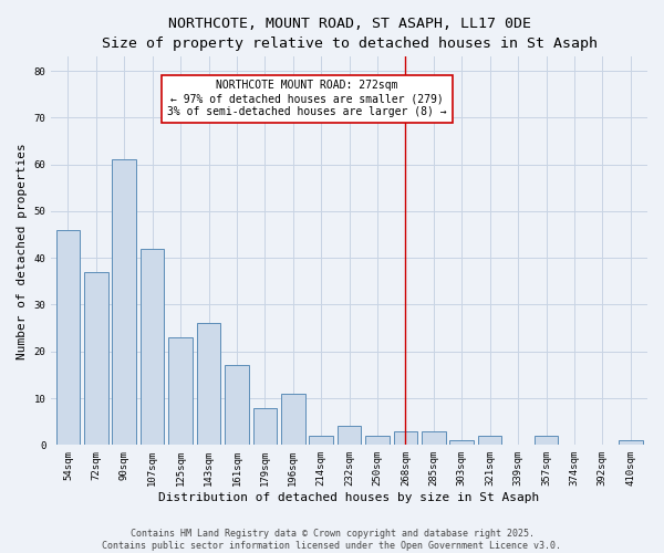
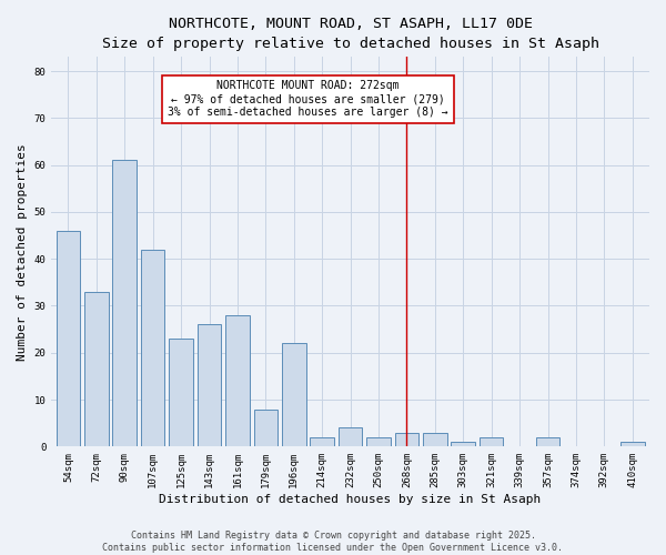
72sqm: 37 -> 33
161sqm: 17 -> 28
196sqm: 11 -> 22
